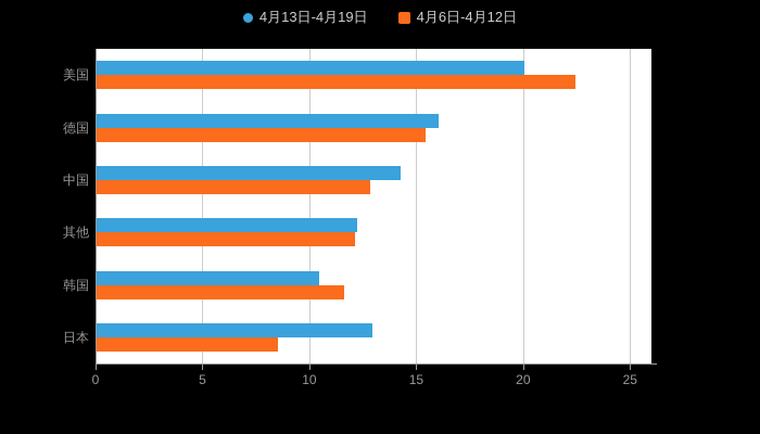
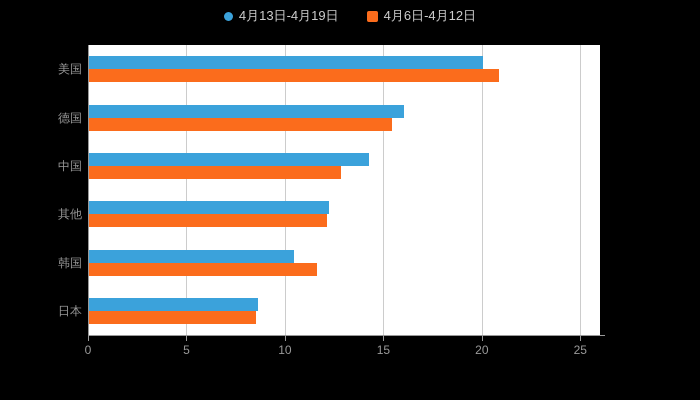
4月6日-4月12日/美国: 22.4 -> 20.8
4月13日-4月19日/日本: 12.9 -> 8.6
